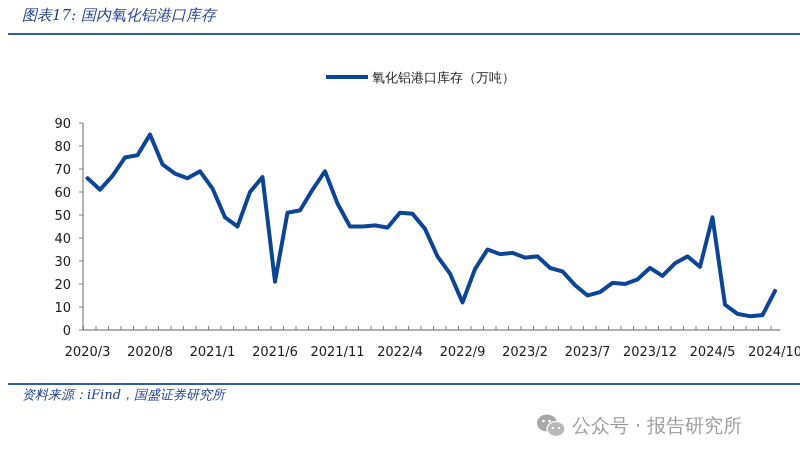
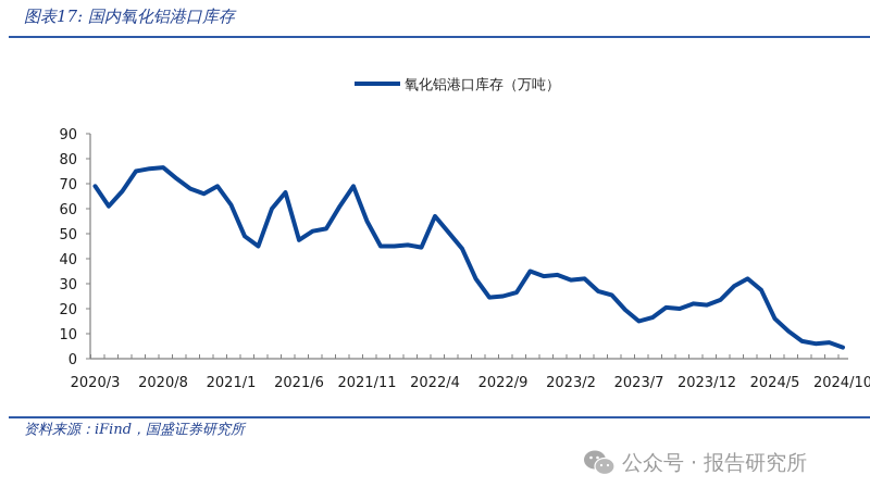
2020/3: 66 -> 69
2020/8: 85 -> 76
2021/6: 21 -> 48
2022/4: 51 -> 57
2022/9: 12 -> 25
2023/12: 27 -> 22
2024/5: 49 -> 16
2024/10: 17 -> 4
